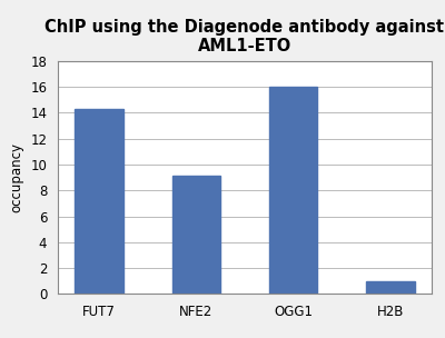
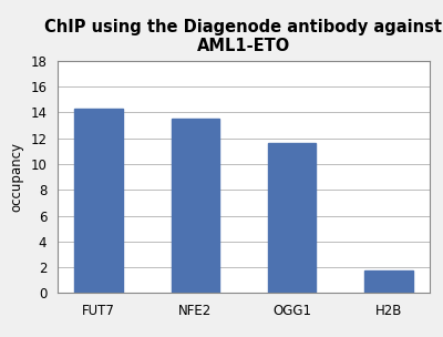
NFE2: 9.1 -> 13.5
OGG1: 16.0 -> 11.6
H2B: 1.0 -> 1.8
